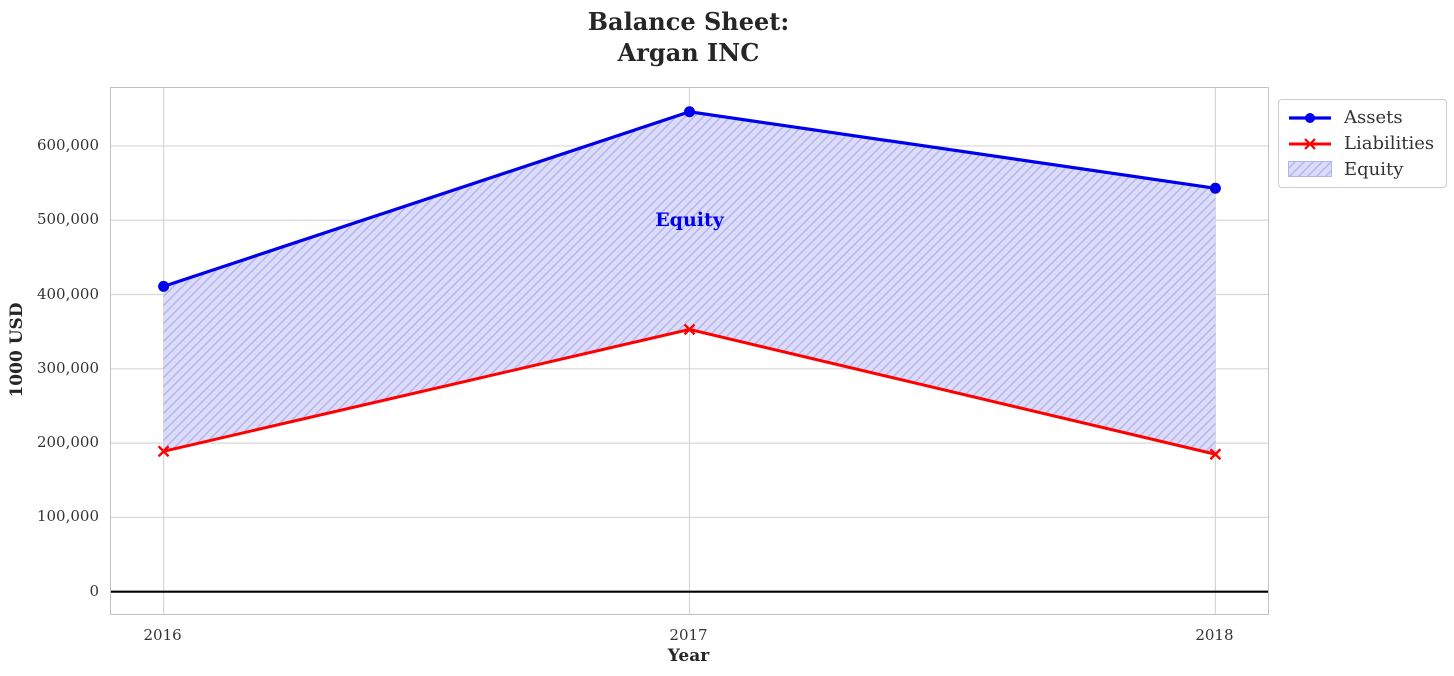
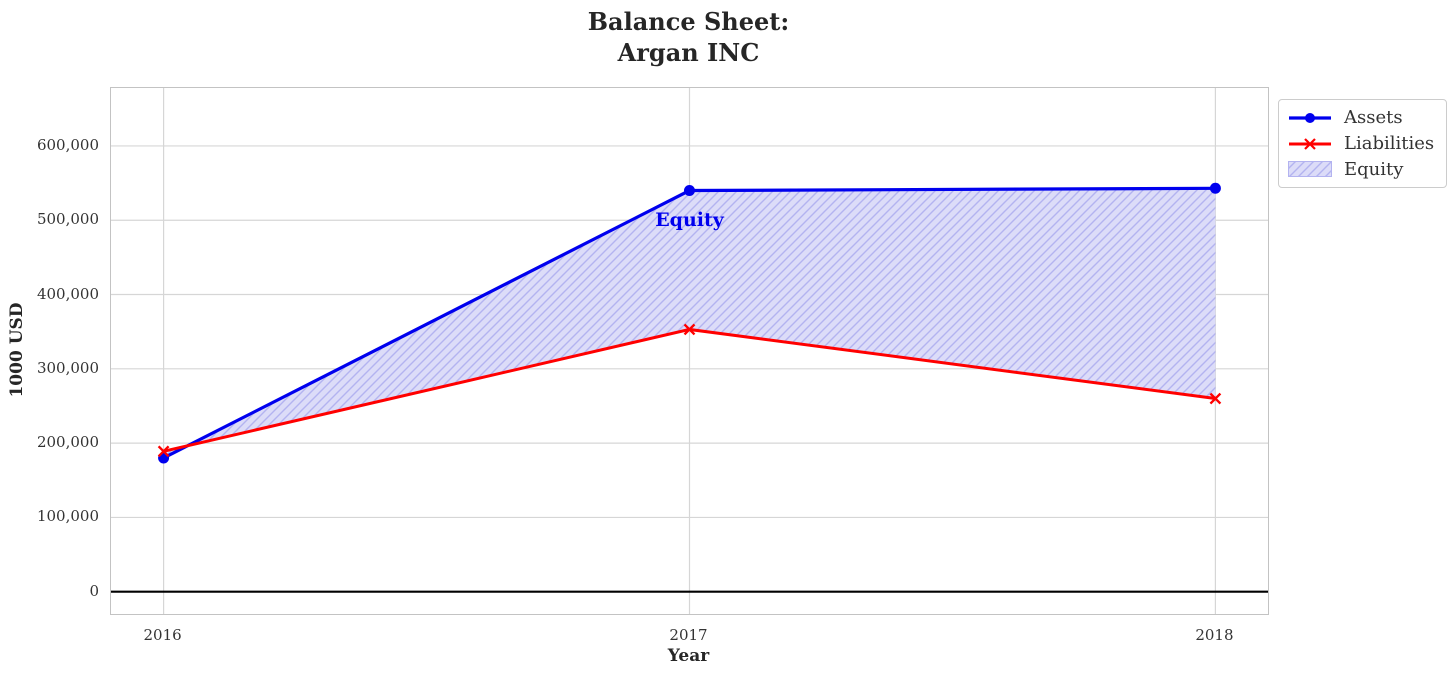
Assets/2016: 410000 -> 180000
Assets/2017: 650000 -> 540000
Liabilities/2018: 180000 -> 260000
